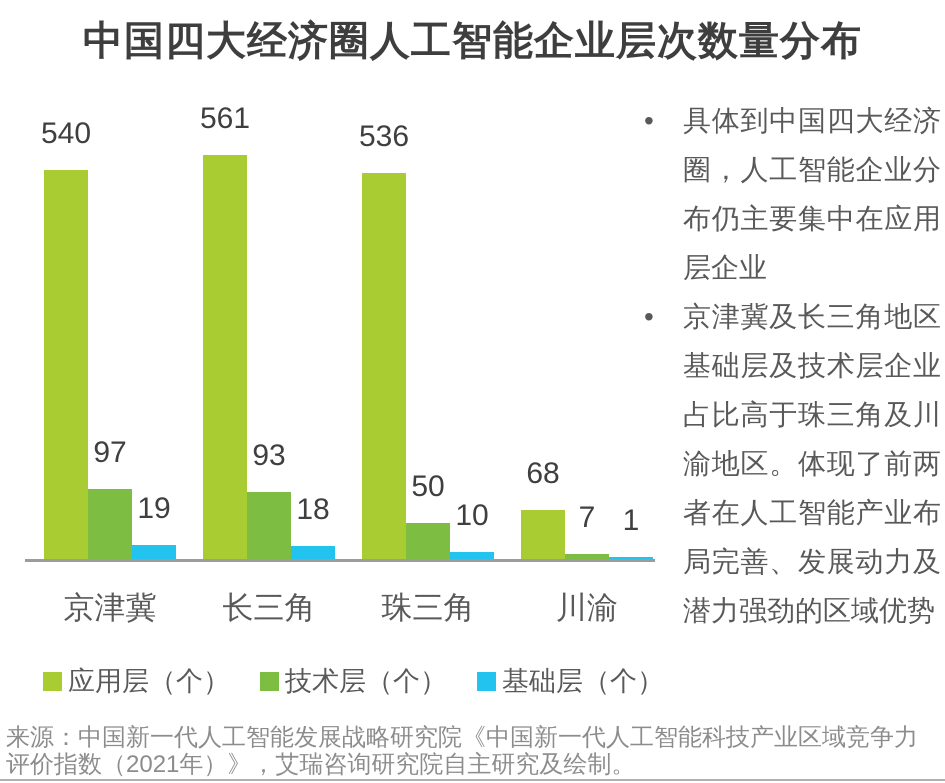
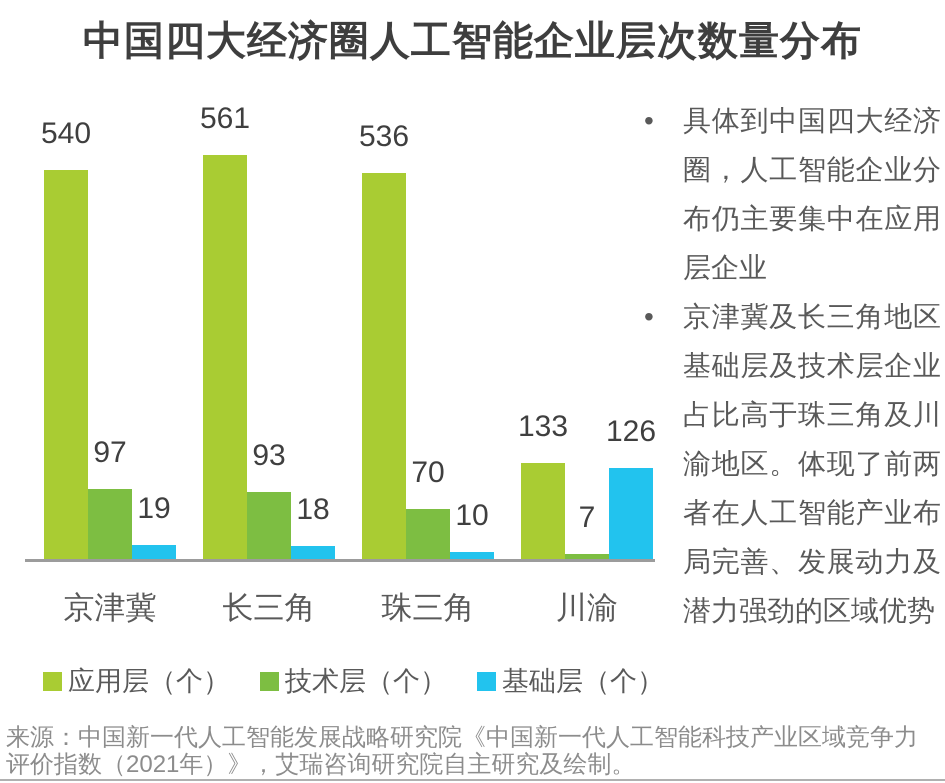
技术层（个）/珠三角: 50 -> 70
应用层（个）/川渝: 68 -> 133
基础层（个）/川渝: 1 -> 126
